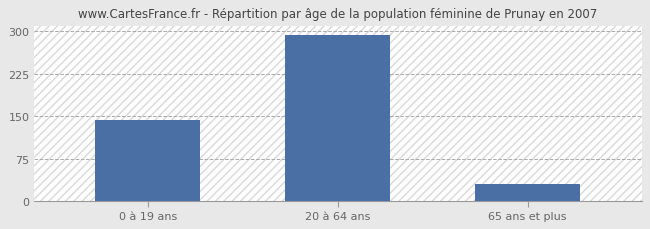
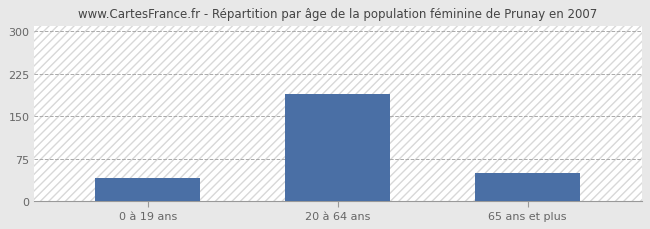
0 à 19 ans: 144 -> 40
20 à 64 ans: 294 -> 190
65 ans et plus: 30 -> 50
